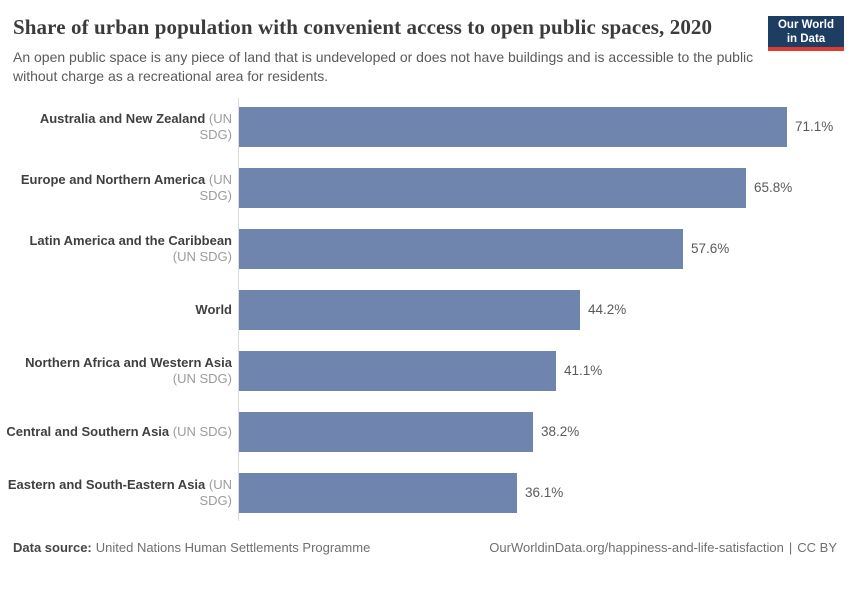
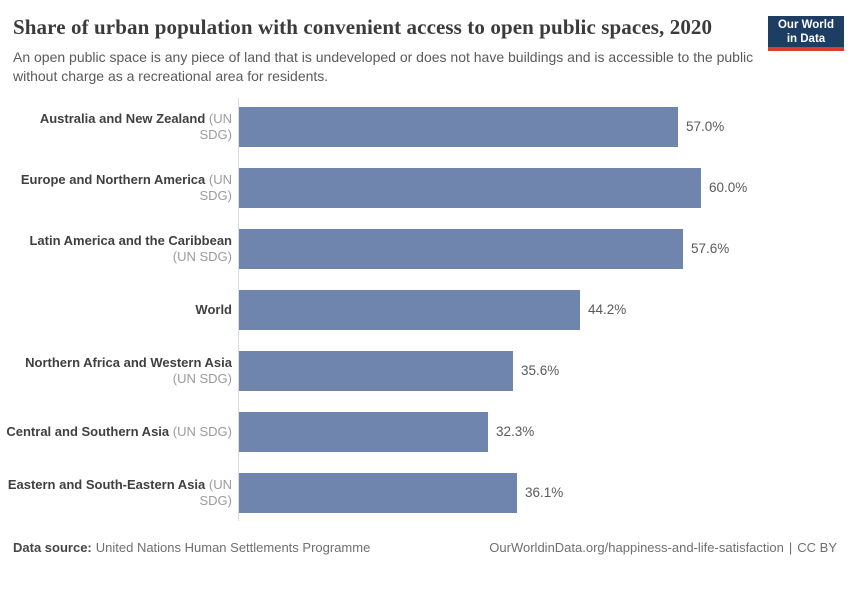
Australia and New Zealand: 71.1% -> 57.0%
Europe and Northern America: 65.8% -> 60.0%
Northern Africa and Western Asia: 41.1% -> 35.6%
Central and Southern Asia: 38.2% -> 32.3%
